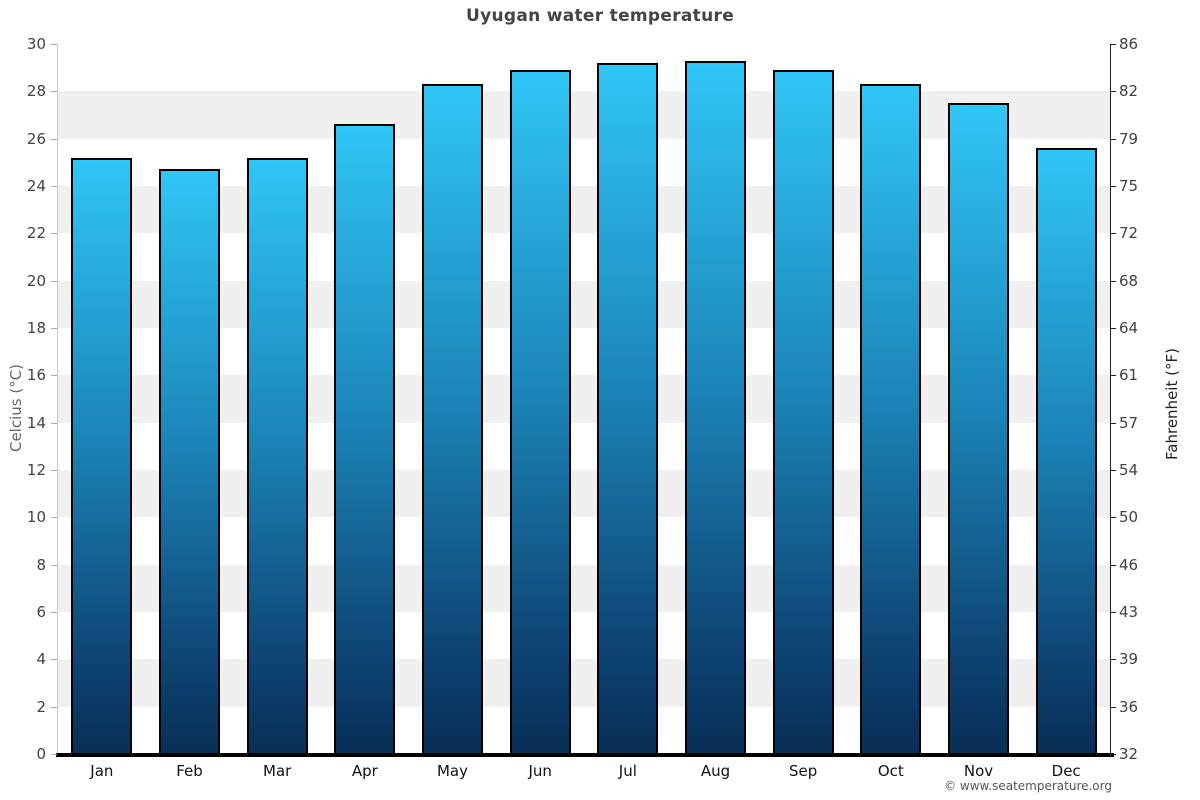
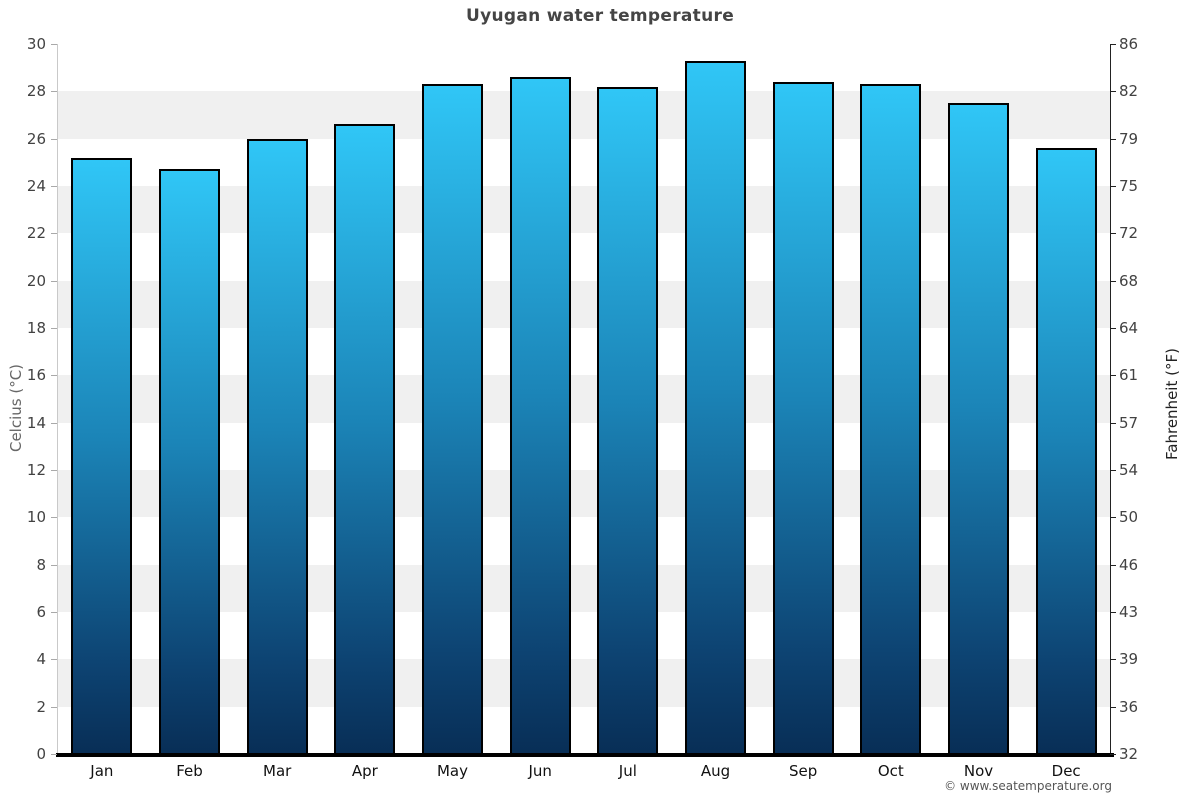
Mar: 25.2 -> 26.0
Jun: 28.9 -> 28.6
Jul: 29.2 -> 28.2
Sep: 28.9 -> 28.4
